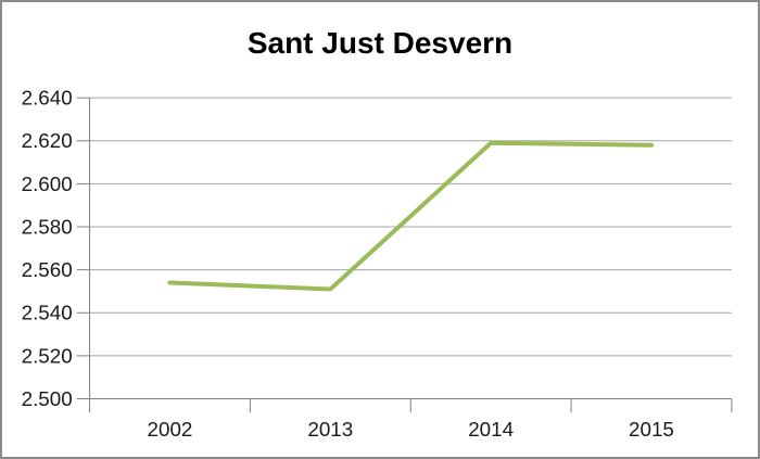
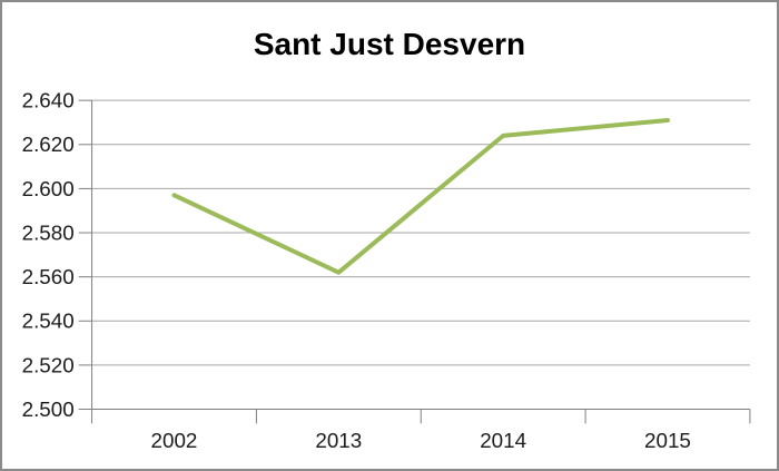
2002: 2.554 -> 2.597
2013: 2.551 -> 2.562
2014: 2.619 -> 2.624
2015: 2.618 -> 2.631
